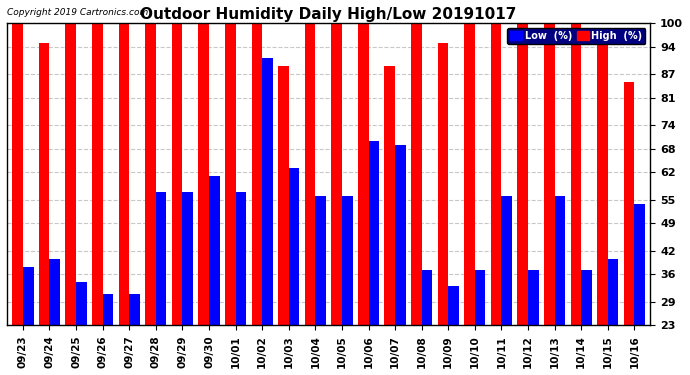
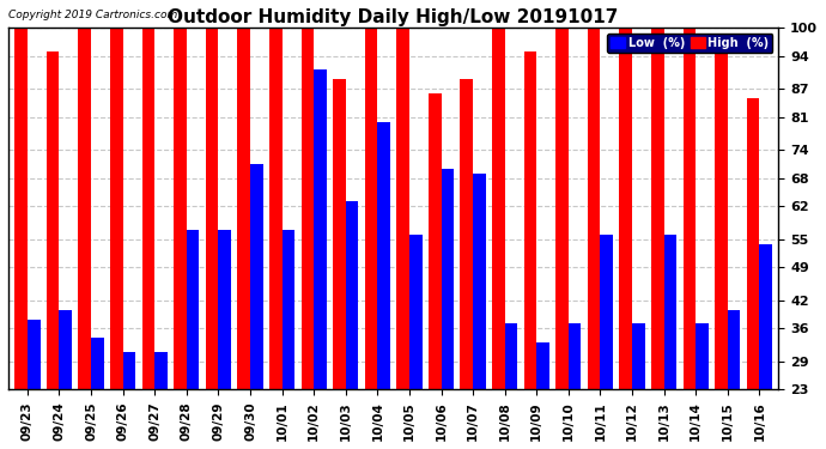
Low (%)/09/30: 61 -> 71
Low (%)/10/04: 56 -> 80
High (%)/10/06: 100 -> 86
